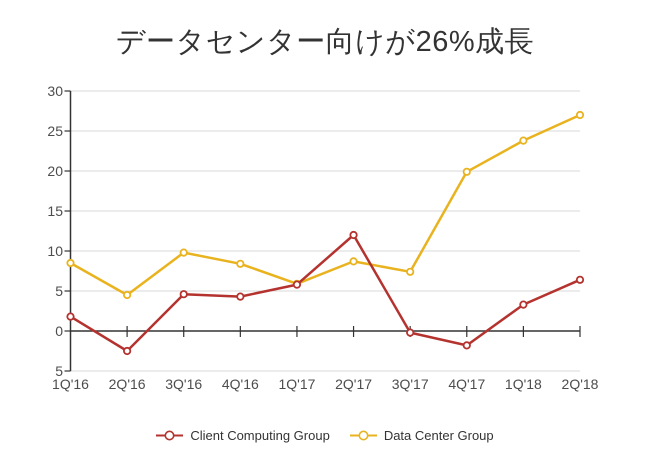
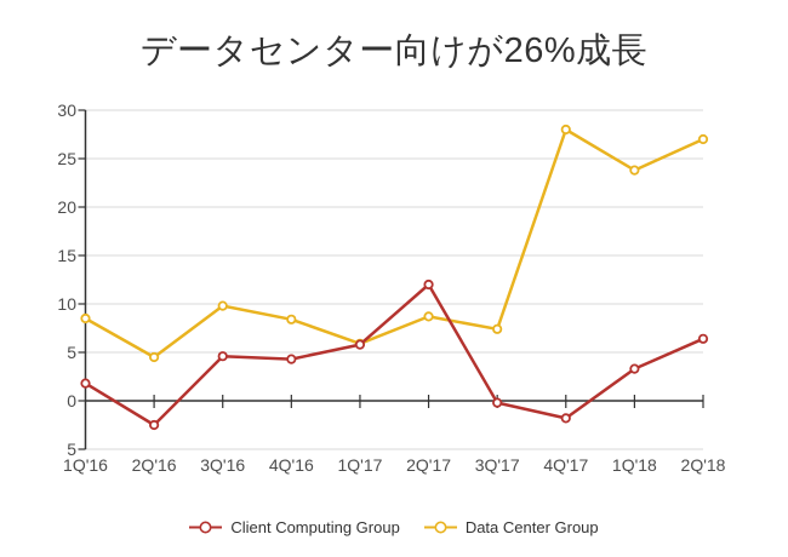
Data Center Group/4Q'17: 20 -> 28
